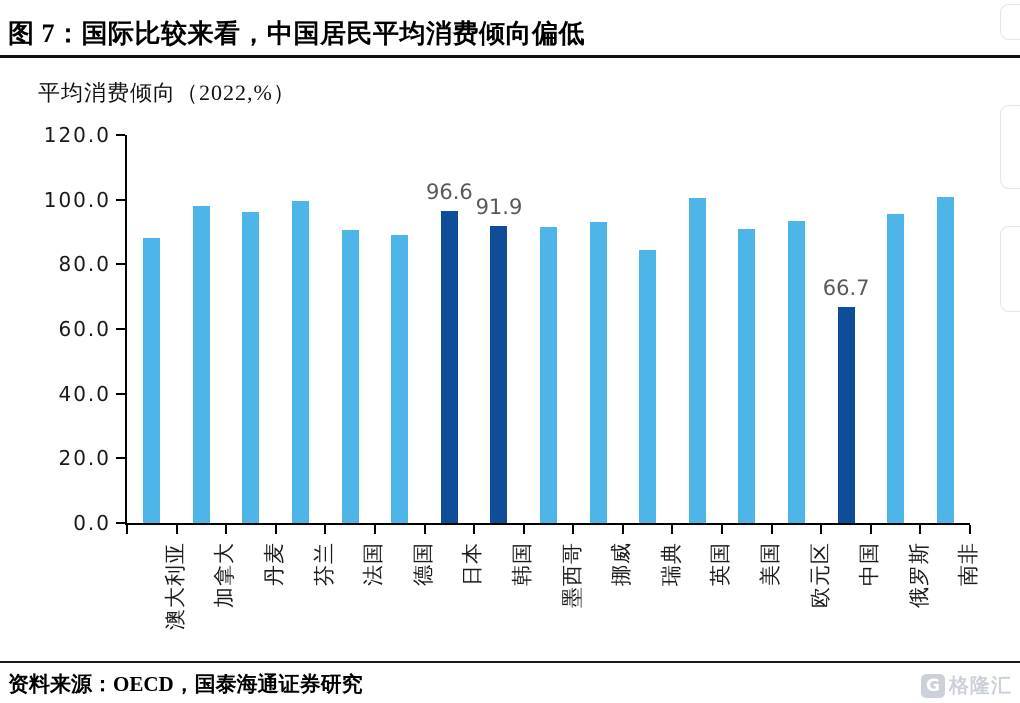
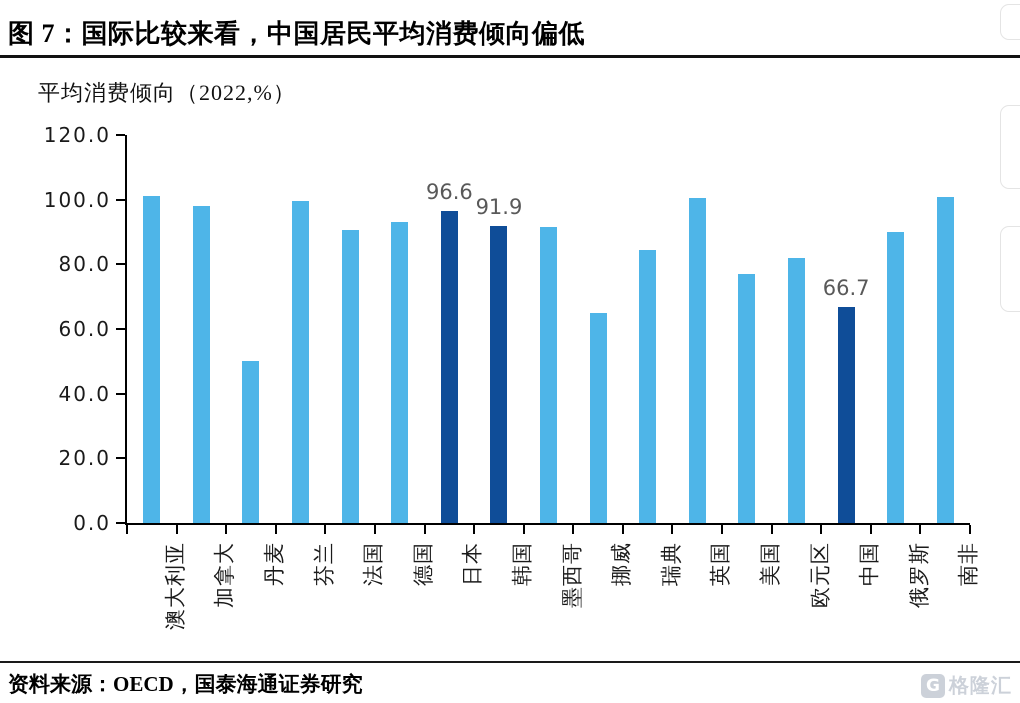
澳大利亚: 88 -> 101
丹麦: 96 -> 50
德国: 89 -> 93
挪威: 93 -> 65
美国: 91 -> 77
欧元区: 94 -> 82
俄罗斯: 96 -> 90
